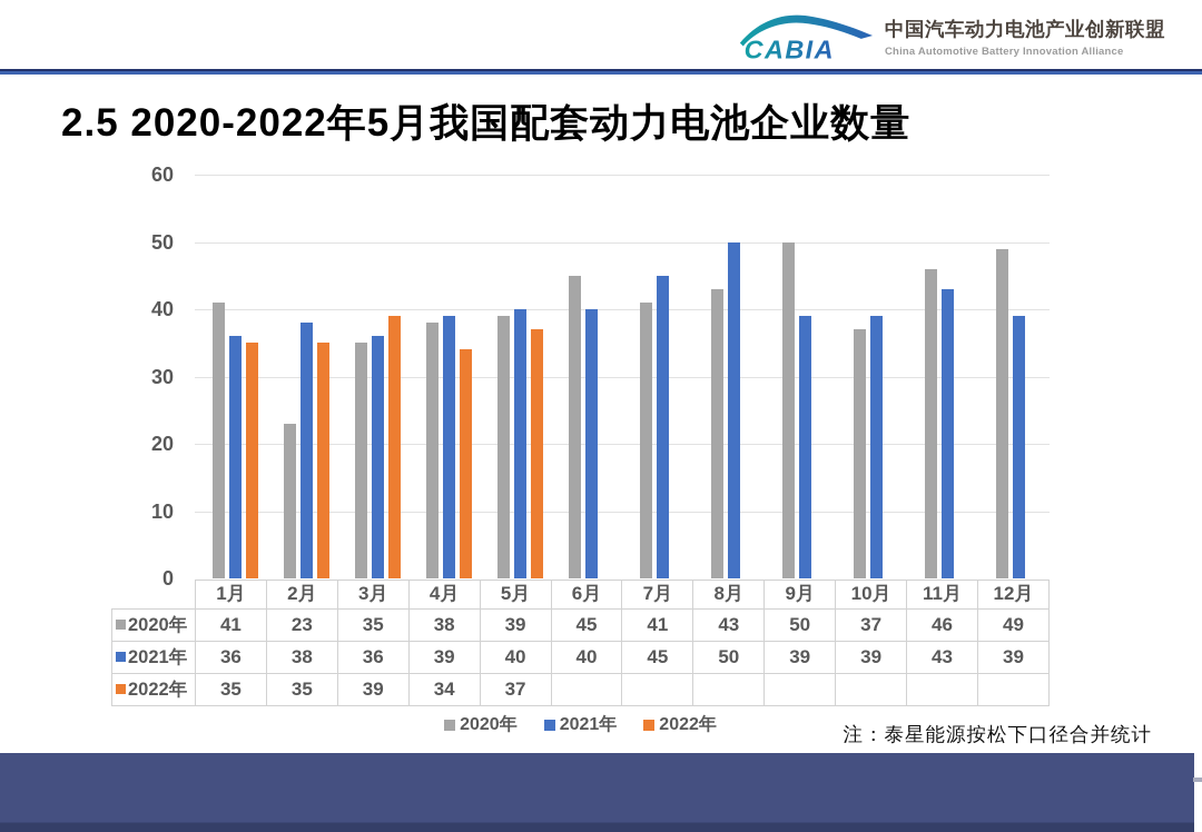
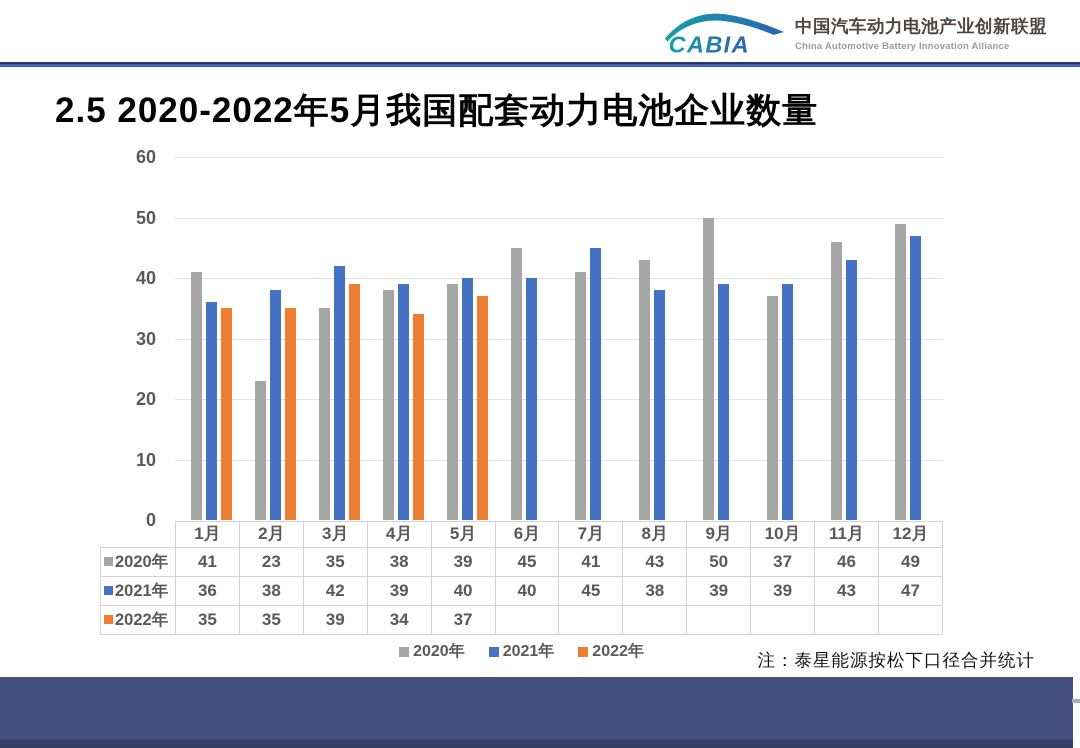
2021年/3月: 36 -> 42
2021年/8月: 50 -> 38
2021年/12月: 39 -> 47
